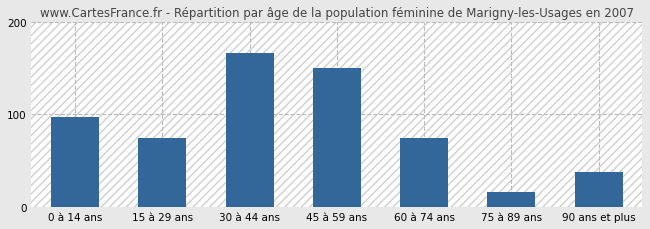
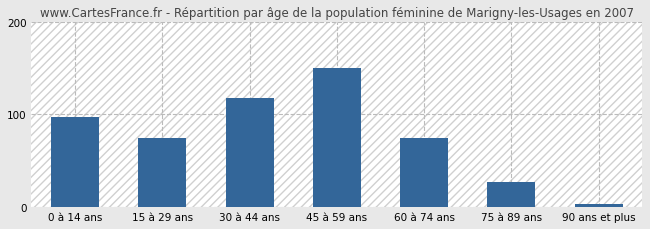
30 à 44 ans: 166 -> 118
75 à 89 ans: 16 -> 27
90 ans et plus: 38 -> 3
